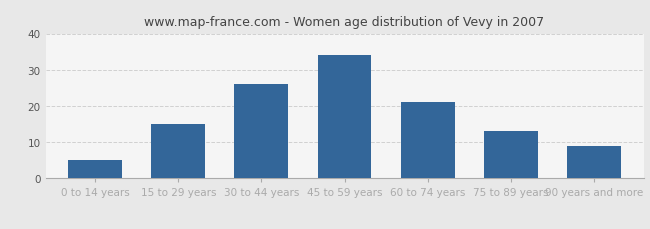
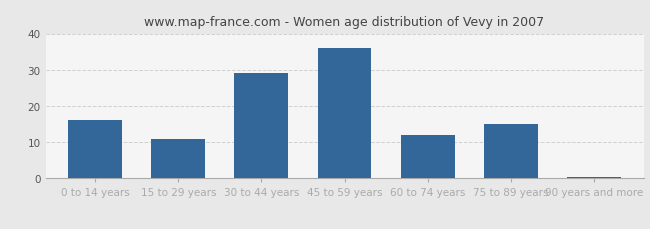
0 to 14 years: 5.0 -> 16.0
15 to 29 years: 15.0 -> 11.0
30 to 44 years: 26.0 -> 29.0
45 to 59 years: 34.0 -> 36.0
60 to 74 years: 21.0 -> 12.0
75 to 89 years: 13.0 -> 15.0
90 years and more: 9.0 -> 0.5
